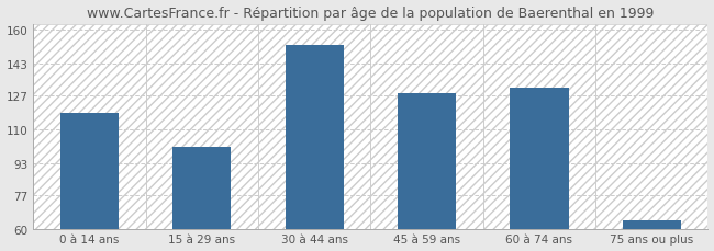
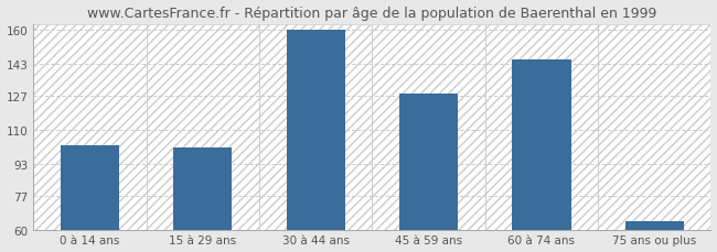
0 à 14 ans: 118 -> 102
30 à 44 ans: 152 -> 160
60 à 74 ans: 131 -> 145
